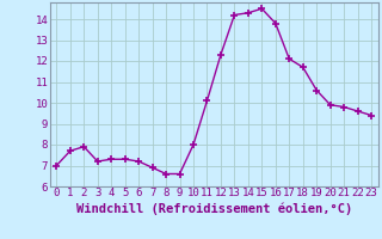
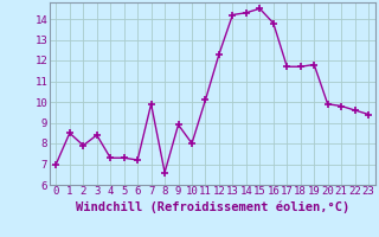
1: 7.7 -> 8.5
3: 7.2 -> 8.4
7: 6.9 -> 9.9
9: 6.6 -> 8.9
17: 12.1 -> 11.7
19: 10.6 -> 11.8
